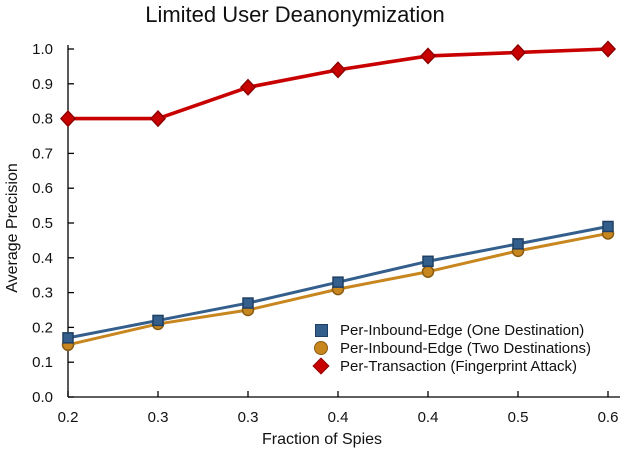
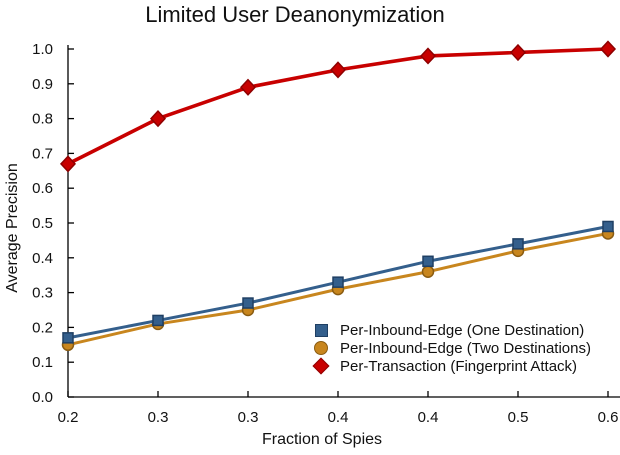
Per-Transaction (Fingerprint Attack)/0.2: 0.80 -> 0.67
